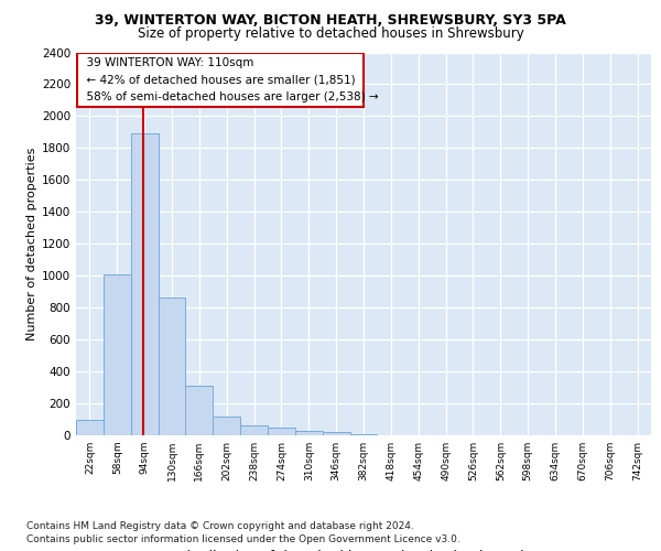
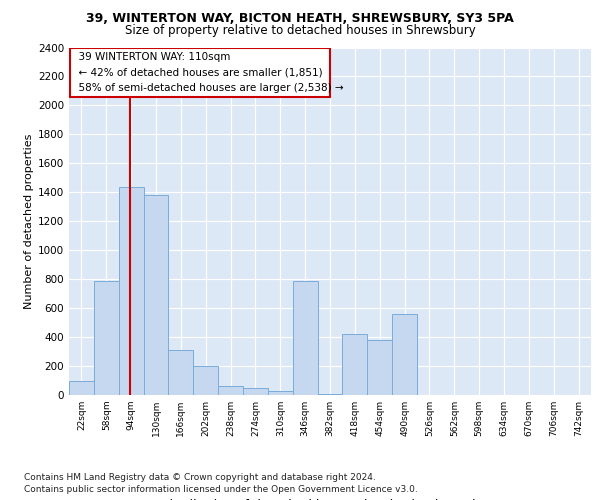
58sqm: 1010 -> 790
94sqm: 1890 -> 1440
130sqm: 860 -> 1380
202sqm: 120 -> 200
346sqm: 20 -> 790
418sqm: 0 -> 420
454sqm: 0 -> 380
490sqm: 0 -> 560
